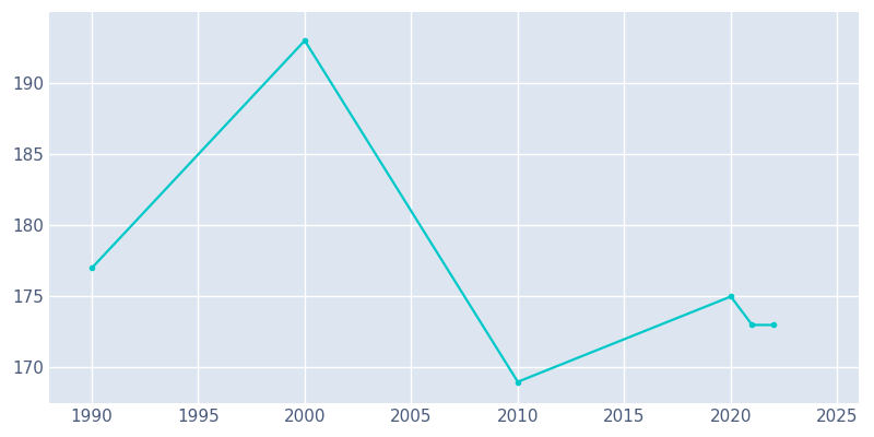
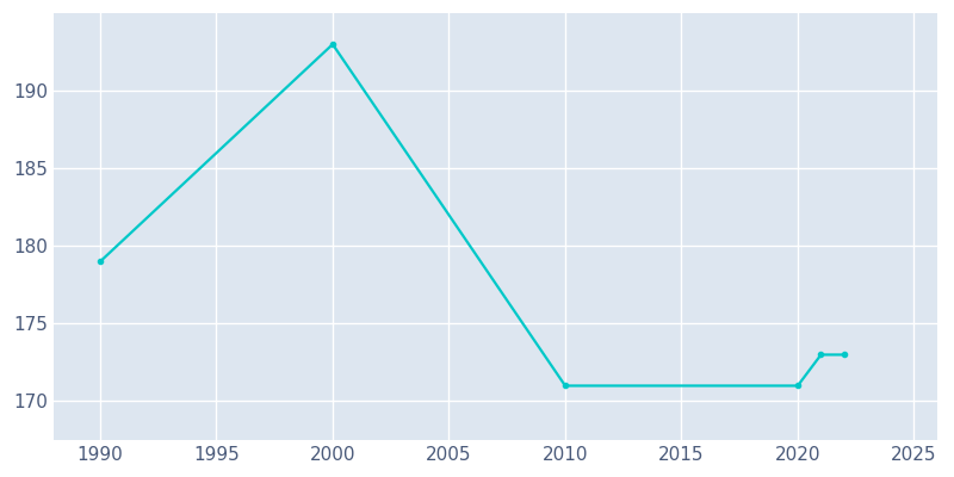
1990: 177 -> 179
2010: 169 -> 171
2020: 175 -> 171
